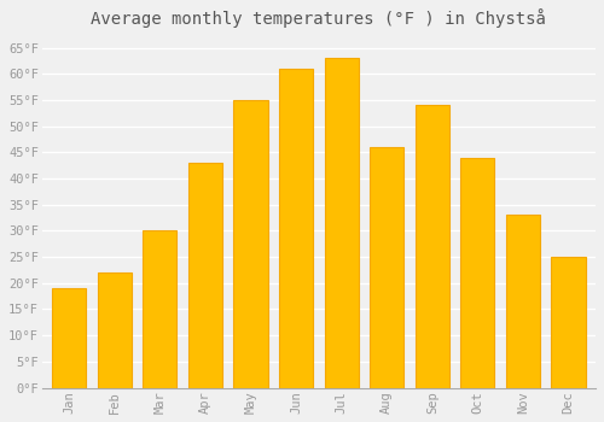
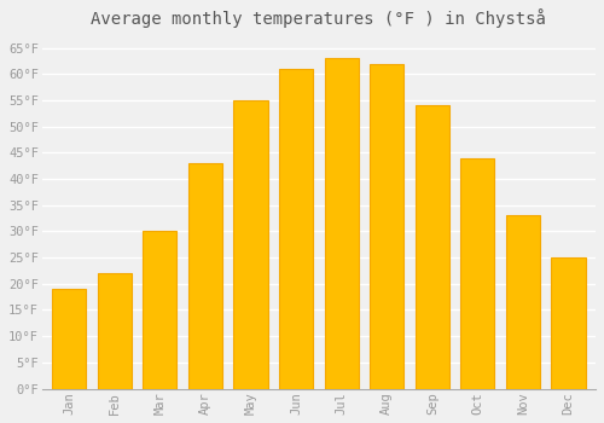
Aug: 46°F -> 62°F
